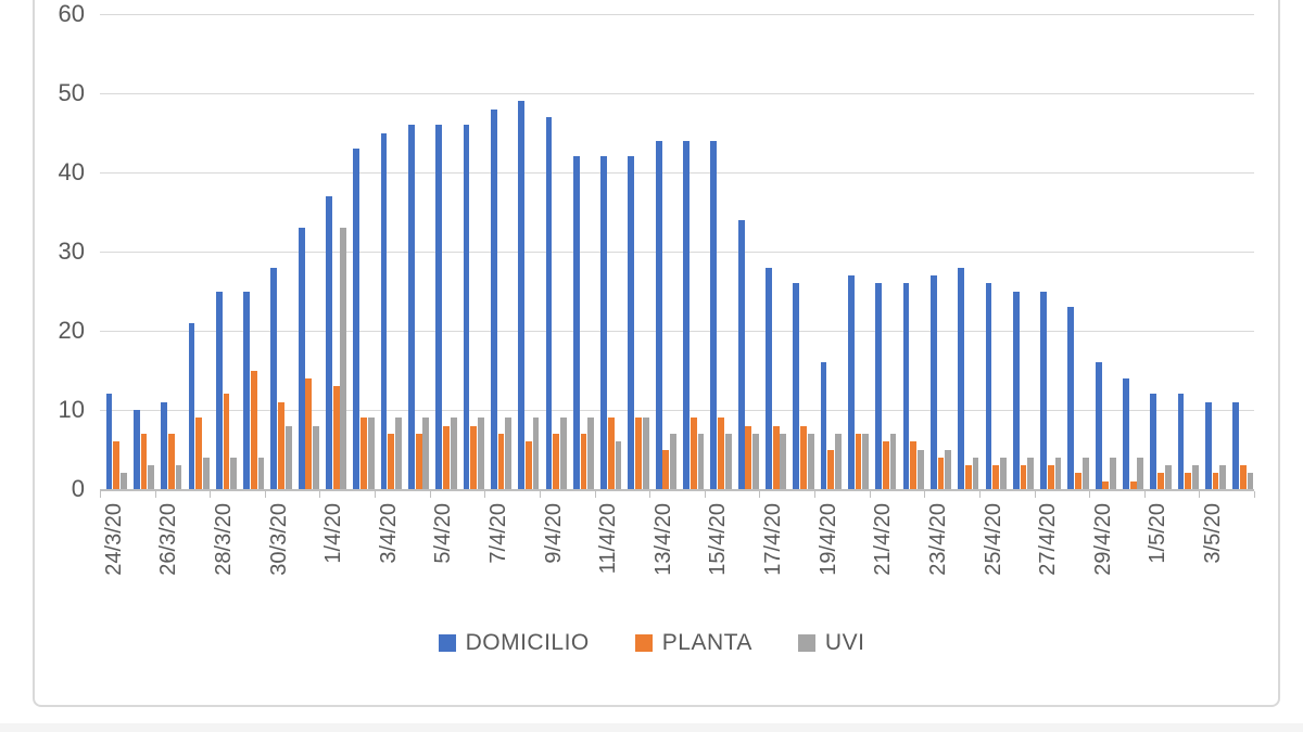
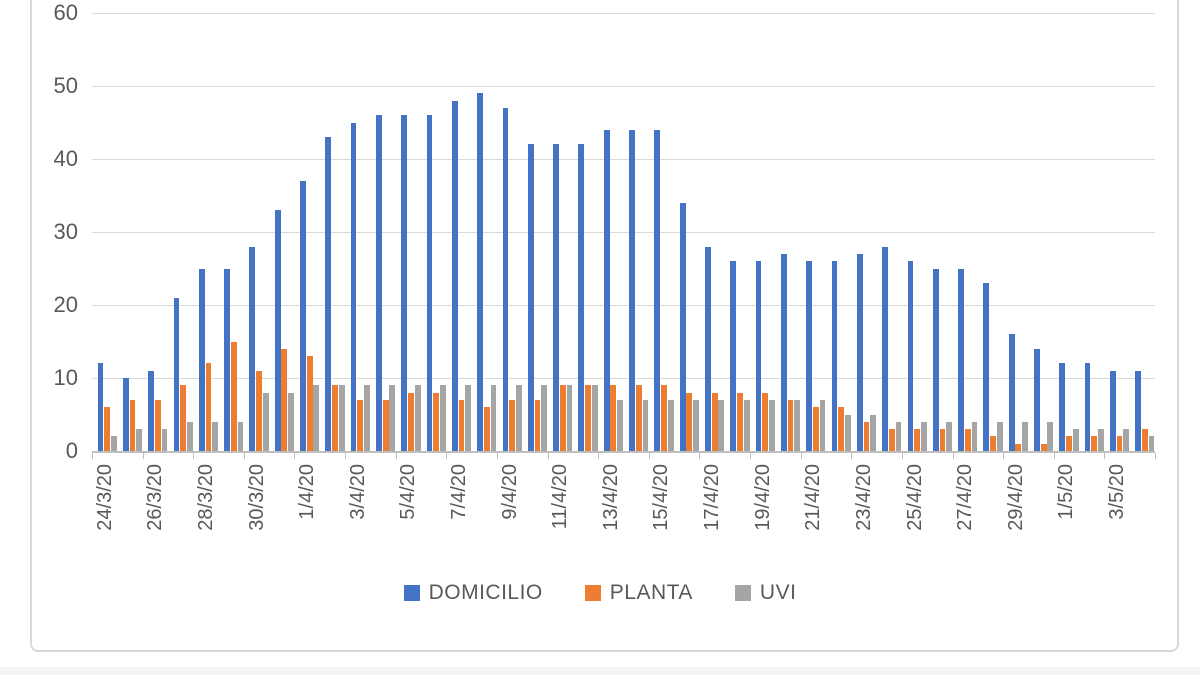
UVI/1/4/20: 33 -> 9
UVI/11/4/20: 6 -> 9
PLANTA/13/4/20: 5 -> 9
DOMICILIO/19/4/20: 16 -> 26
PLANTA/19/4/20: 5 -> 8
